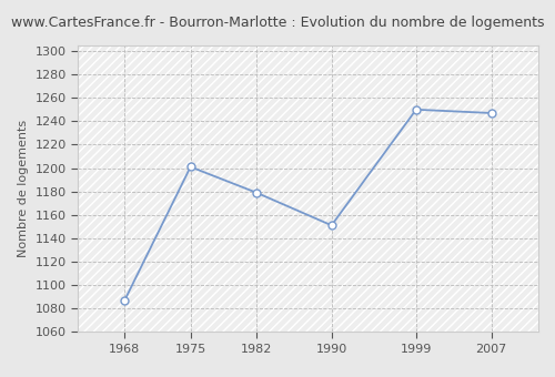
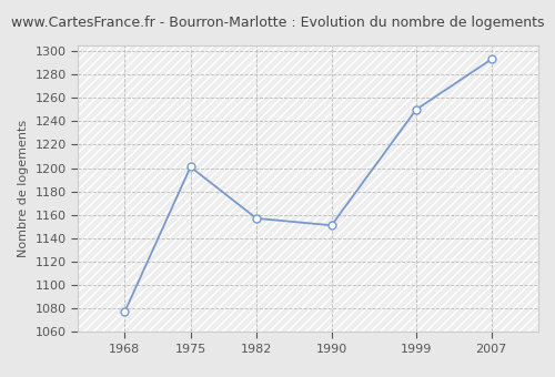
1968: 1087 -> 1077
1982: 1179 -> 1157
2007: 1247 -> 1293
